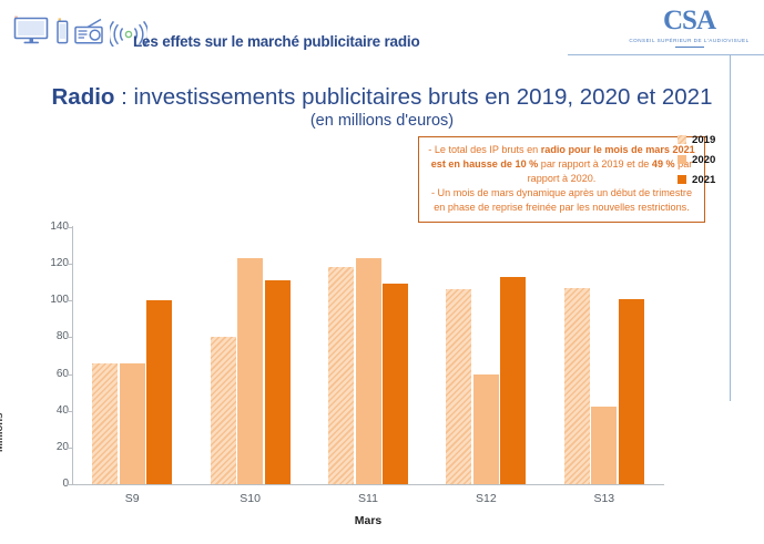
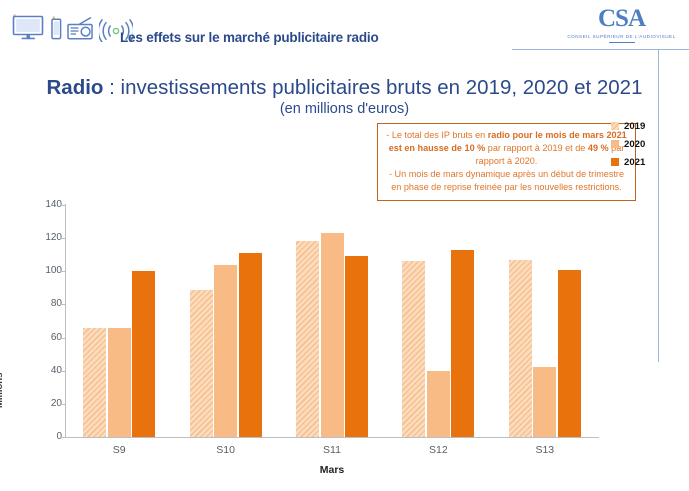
2019/S10: 80 -> 89
2020/S10: 123 -> 104
2020/S12: 60 -> 40
